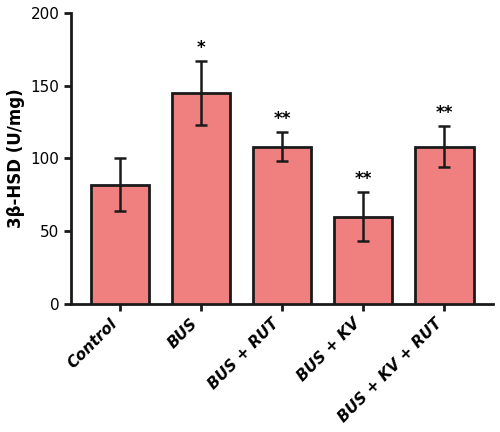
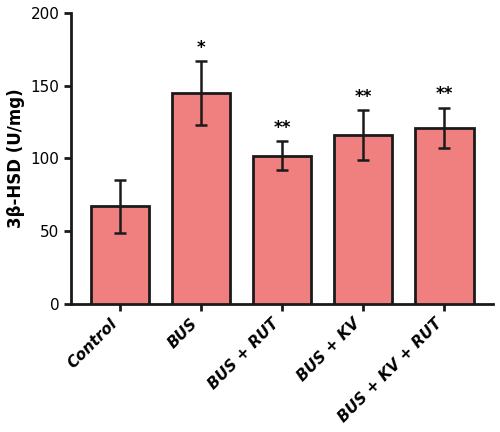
Control: 82 -> 67
BUS + RUT: 108 -> 102
BUS + KV: 60 -> 116
BUS + KV + RUT: 108 -> 121
